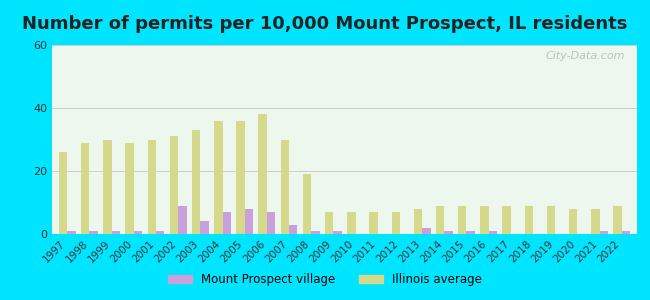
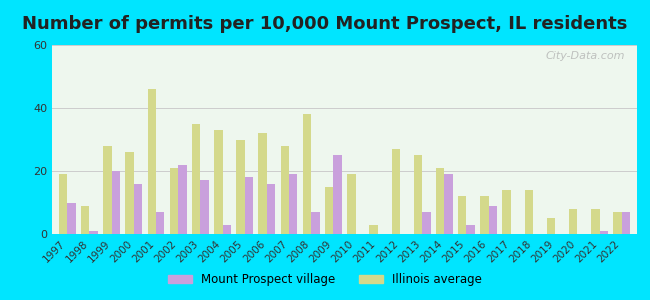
Illinois average/1997: 26 -> 19
Mount Prospect village/1997: 1 -> 10
Illinois average/1998: 29 -> 9
Illinois average/1999: 30 -> 28
Mount Prospect village/1999: 1 -> 20
Illinois average/2000: 29 -> 26
Mount Prospect village/2000: 1 -> 16
Illinois average/2001: 30 -> 46
Mount Prospect village/2001: 1 -> 7
Illinois average/2002: 31 -> 21
Mount Prospect village/2002: 9 -> 22
Illinois average/2003: 33 -> 35
Mount Prospect village/2003: 4 -> 17
Illinois average/2004: 36 -> 33
Mount Prospect village/2004: 7 -> 3
Illinois average/2005: 36 -> 30
Mount Prospect village/2005: 8 -> 18
Illinois average/2006: 38 -> 32
Mount Prospect village/2006: 7 -> 16
Illinois average/2007: 30 -> 28
Mount Prospect village/2007: 3 -> 19
Illinois average/2008: 19 -> 38
Mount Prospect village/2008: 1 -> 7
Illinois average/2009: 7 -> 15
Mount Prospect village/2009: 1 -> 25
Illinois average/2010: 7 -> 19
Illinois average/2011: 7 -> 3
Illinois average/2012: 7 -> 27
Illinois average/2013: 8 -> 25
Mount Prospect village/2013: 2 -> 7
Illinois average/2014: 9 -> 21
Mount Prospect village/2014: 1 -> 19
Illinois average/2015: 9 -> 12
Mount Prospect village/2015: 1 -> 3
Illinois average/2016: 9 -> 12
Mount Prospect village/2016: 1 -> 9
Illinois average/2017: 9 -> 14
Illinois average/2018: 9 -> 14
Illinois average/2019: 9 -> 5
Illinois average/2022: 9 -> 7
Mount Prospect village/2022: 1 -> 7
